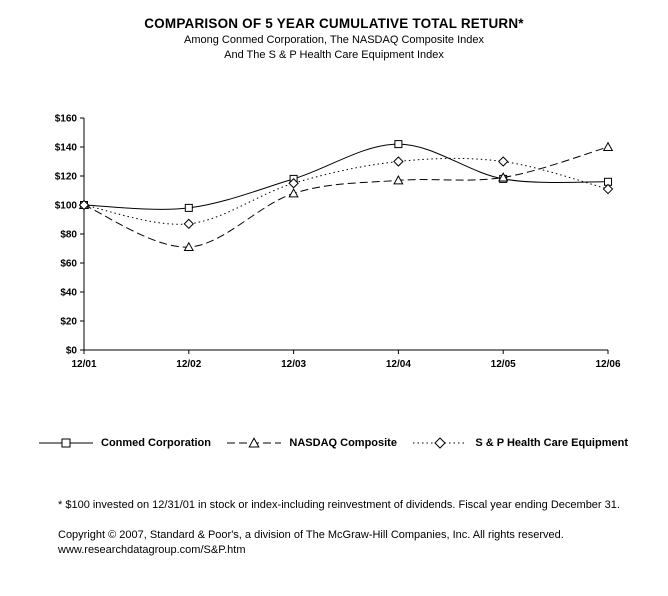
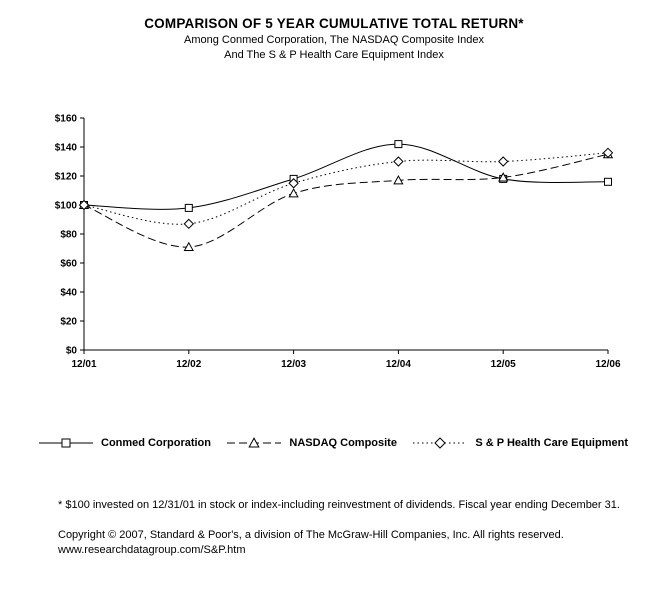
NASDAQ Composite/12/06: $140 -> $135
S & P Health Care Equipment/12/06: $111 -> $136
